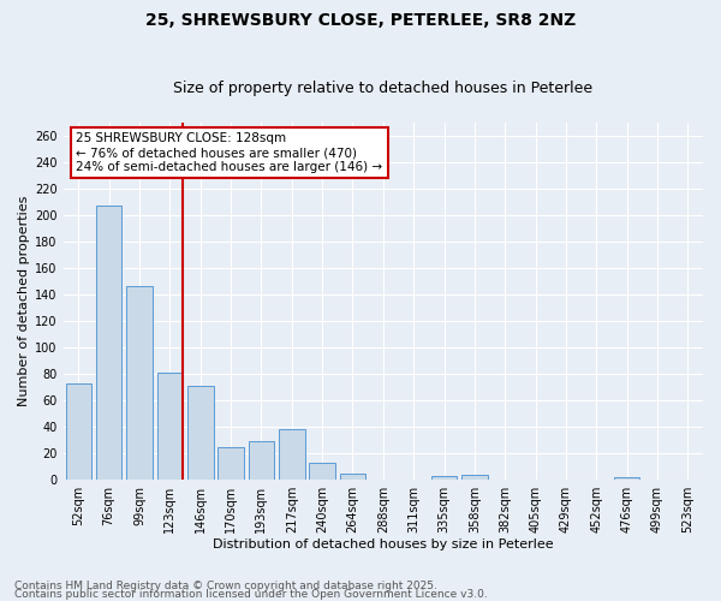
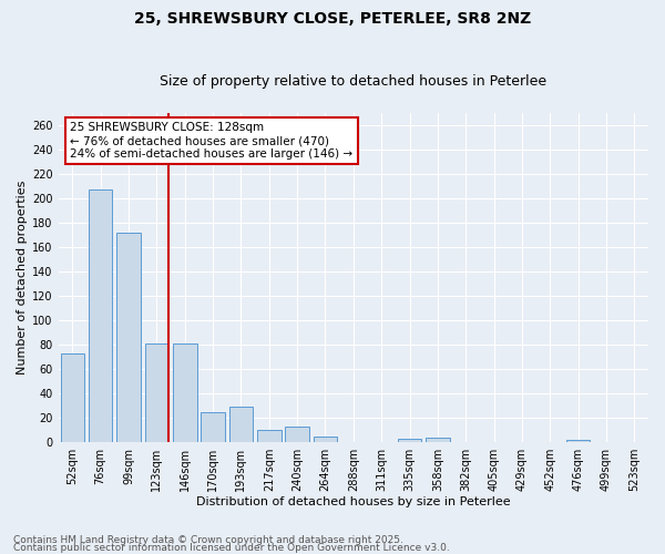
99sqm: 146 -> 172
146sqm: 71 -> 81
217sqm: 38 -> 10
